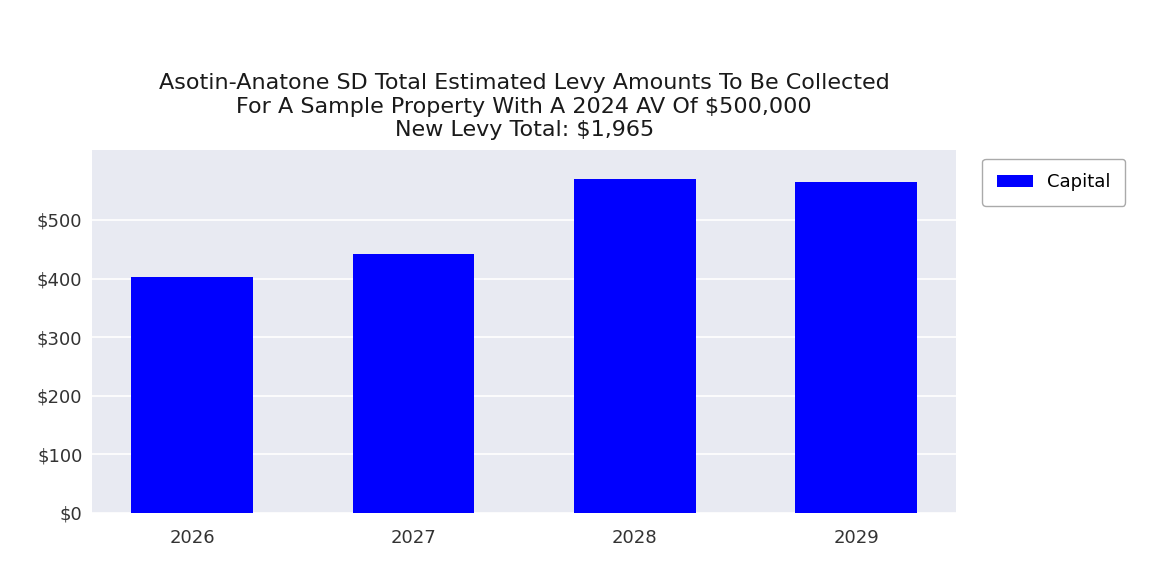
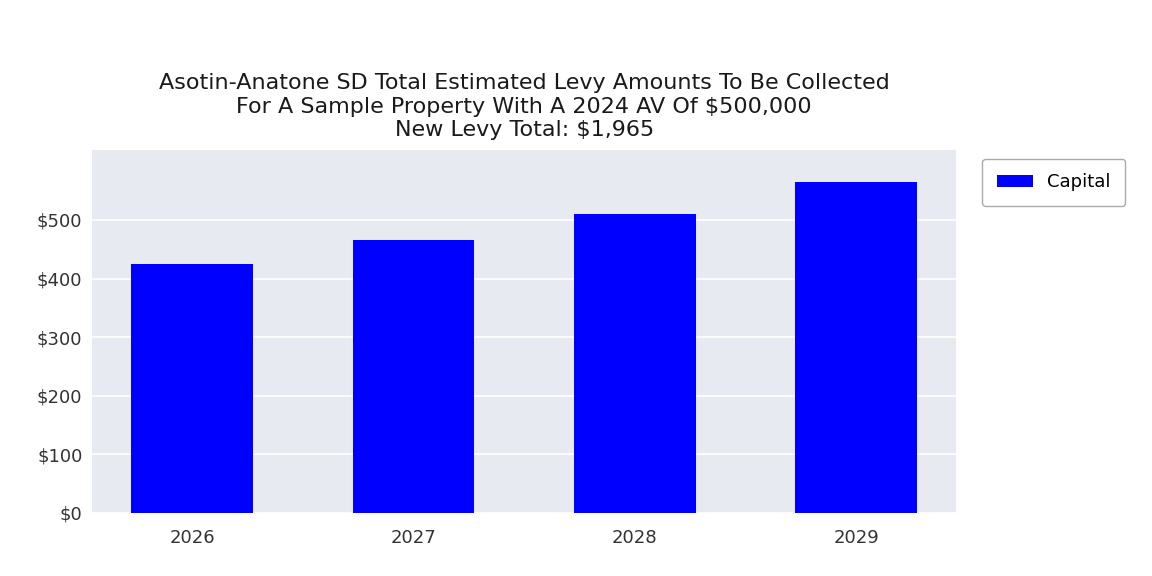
2026: $402 -> $425
2027: $442 -> $465
2028: $570 -> $510
